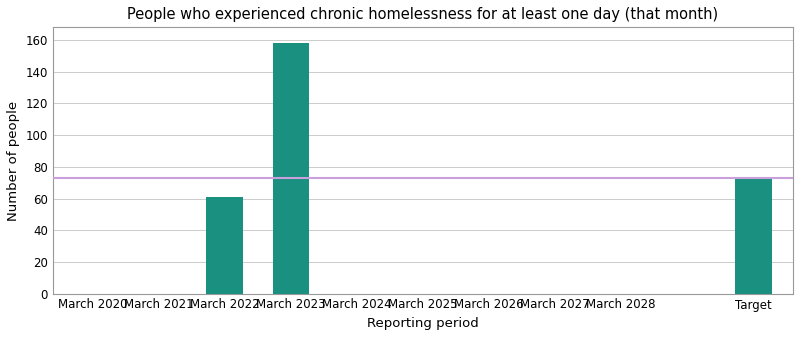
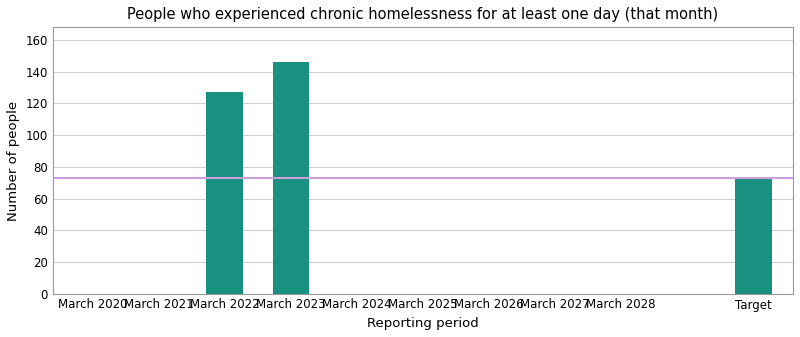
March 2022: 61 -> 127
March 2023: 158 -> 146
